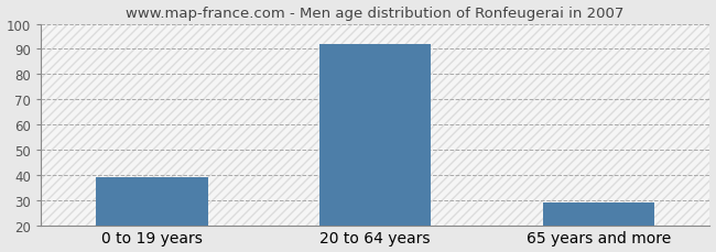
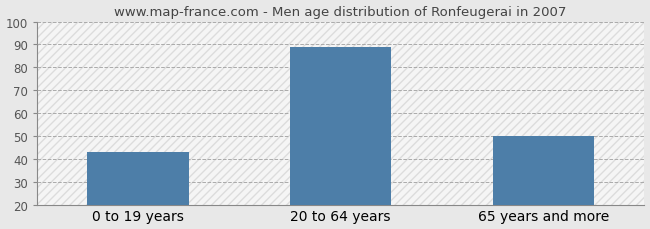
0 to 19 years: 39 -> 43
20 to 64 years: 92 -> 89
65 years and more: 29 -> 50
